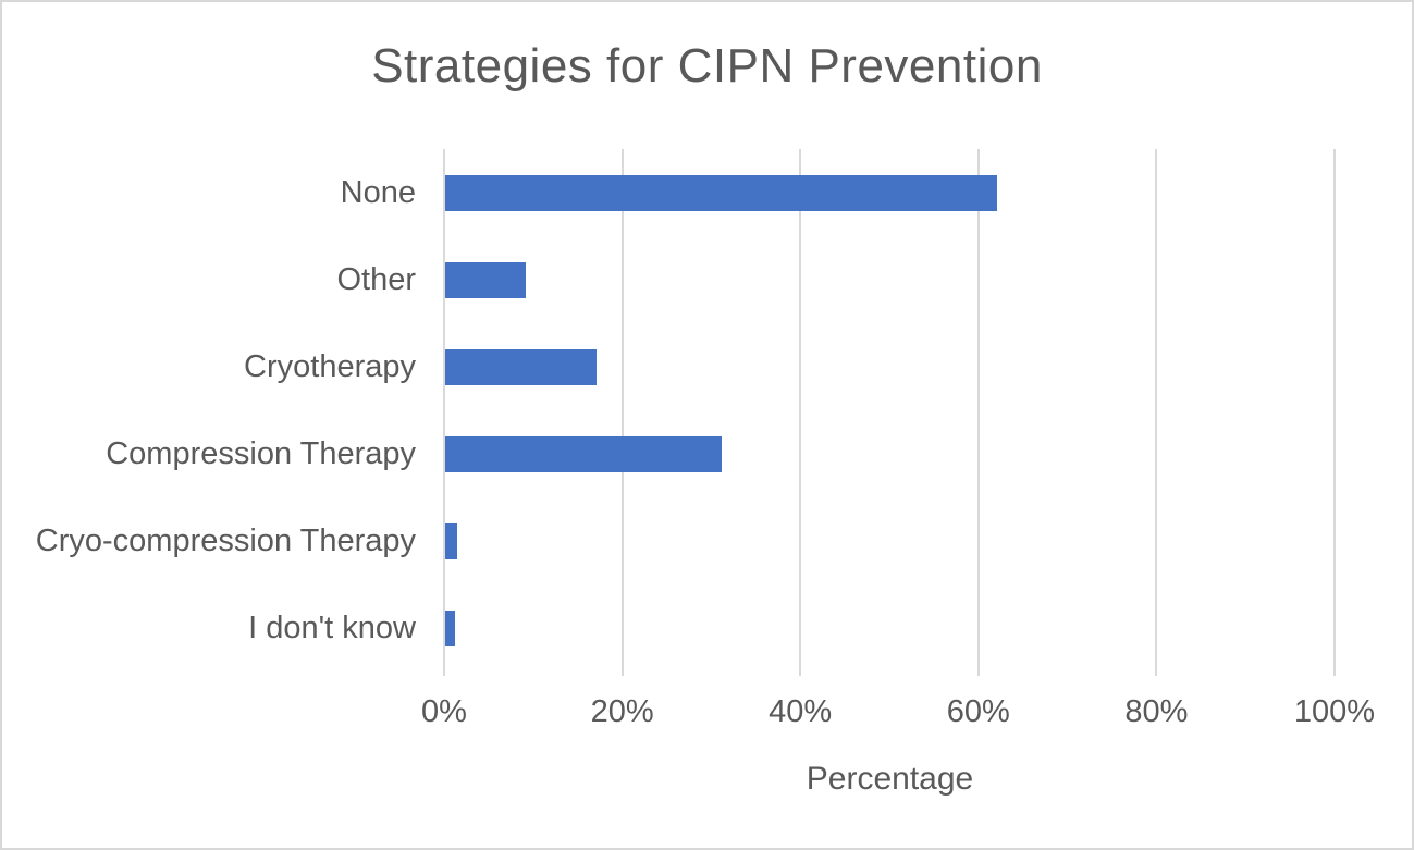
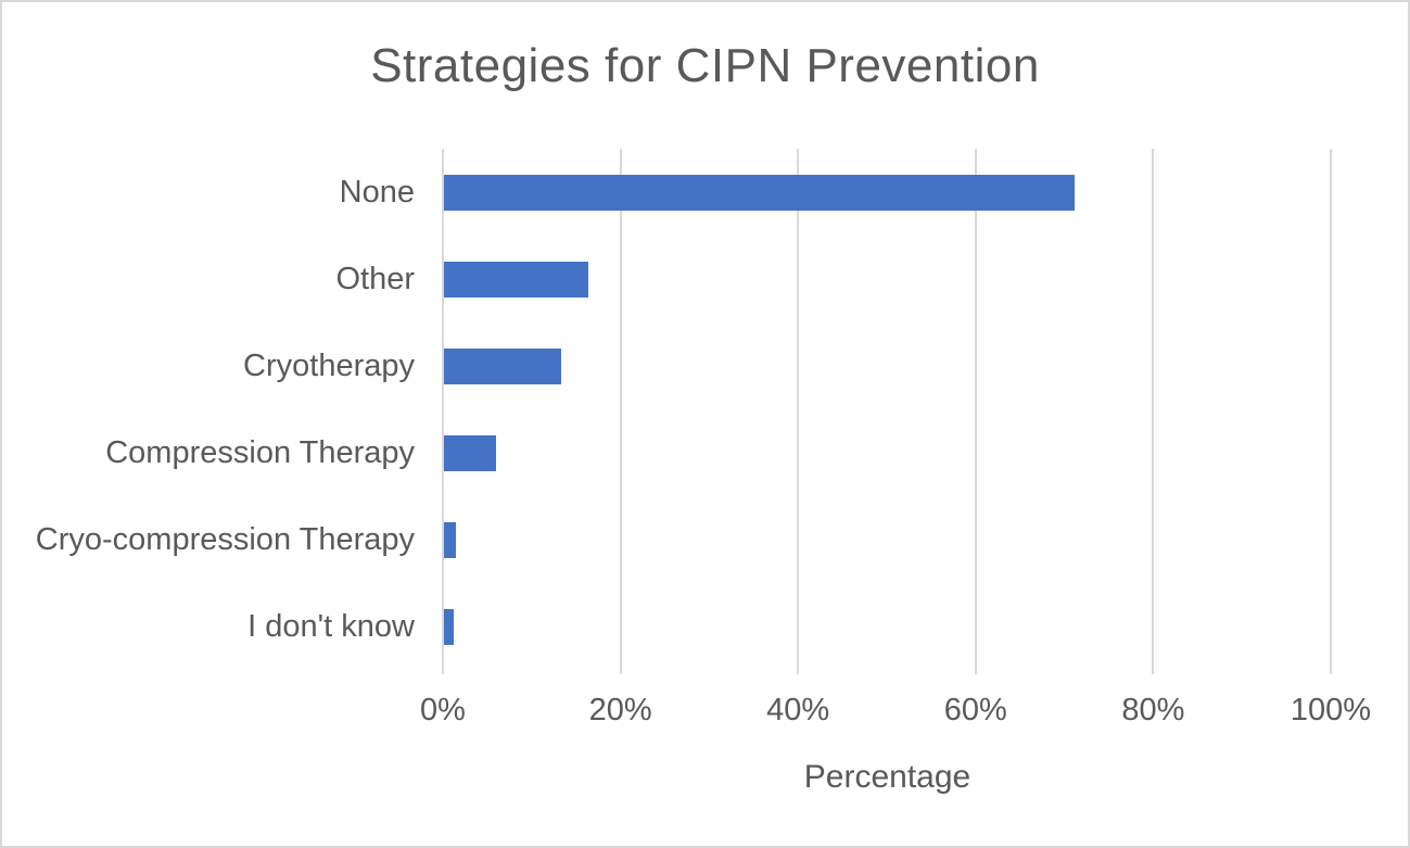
None: 62% -> 71%
Other: 9% -> 16%
Cryotherapy: 17% -> 13%
Compression Therapy: 31% -> 6%
